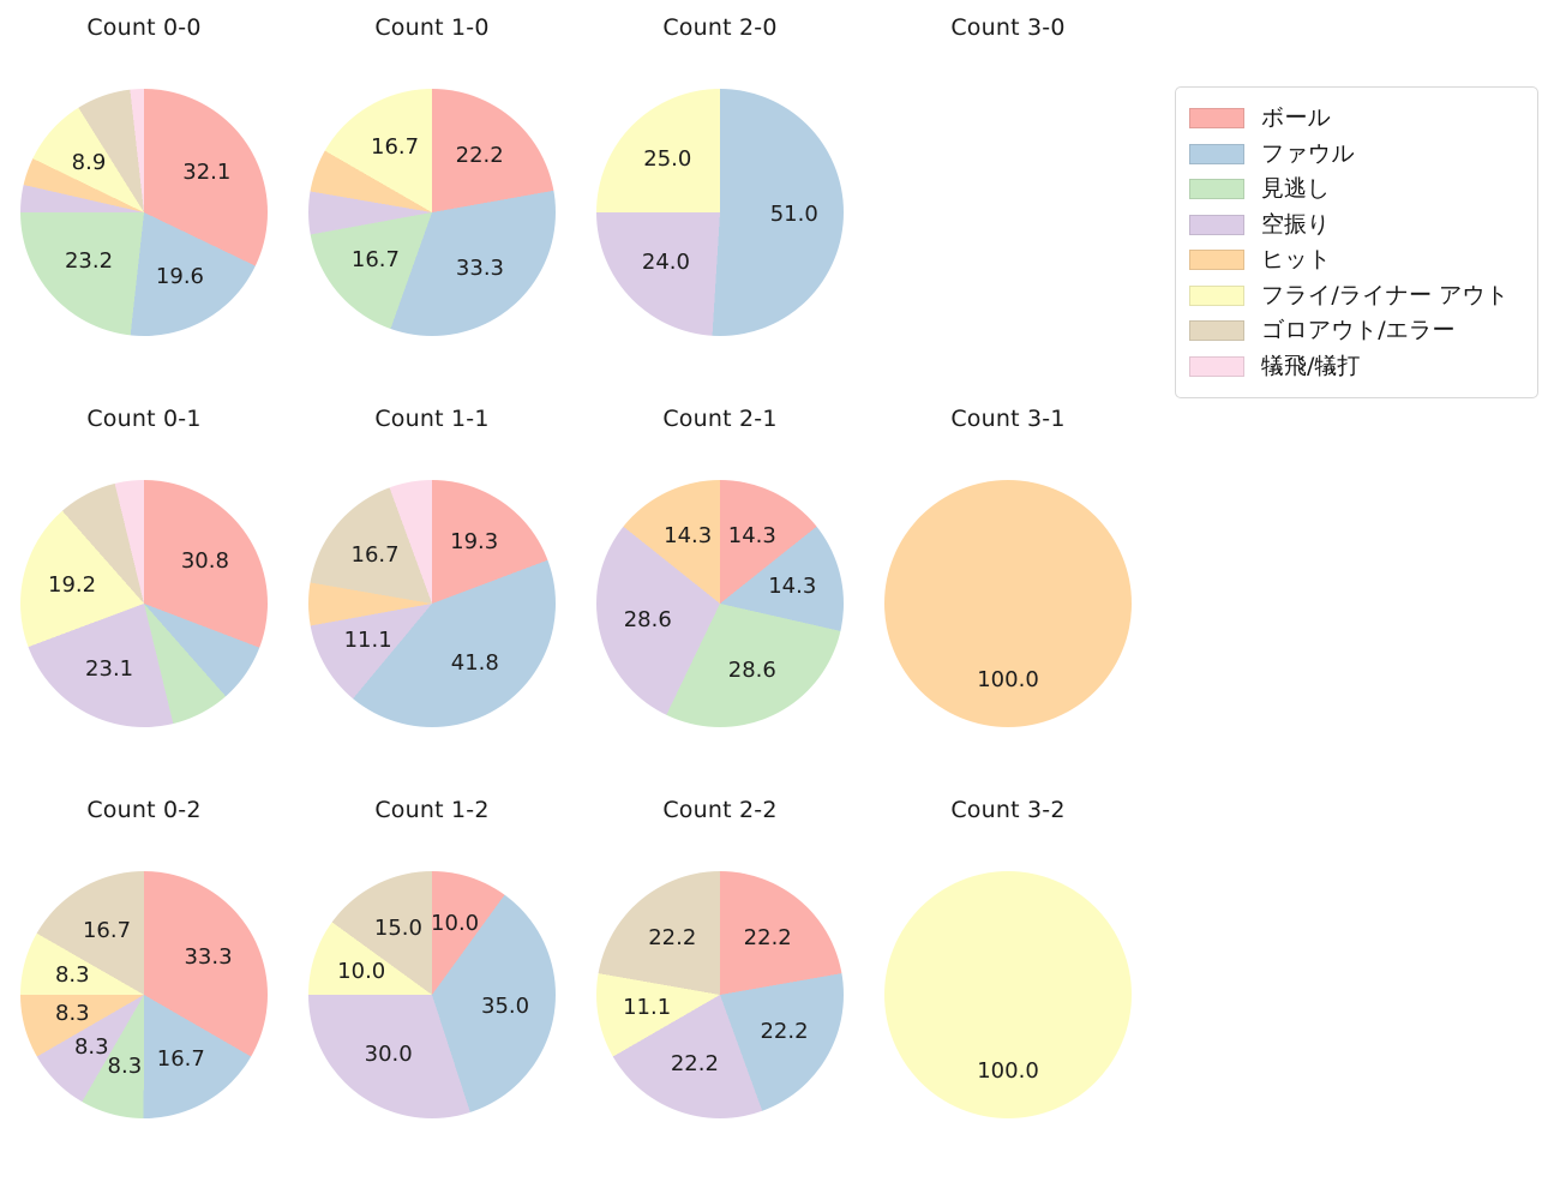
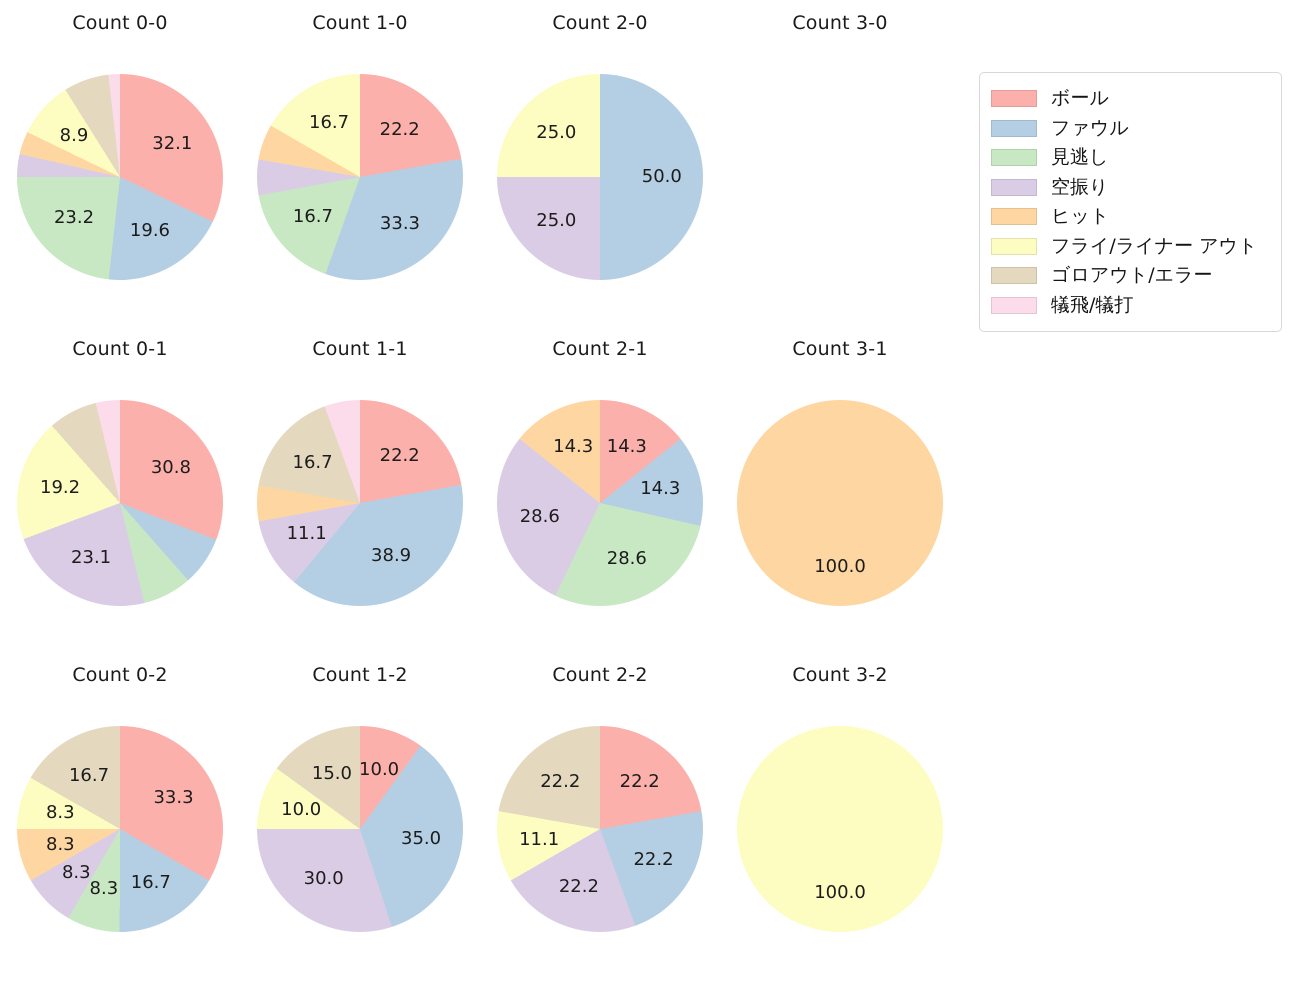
Count 2-0/ファウル: 51.0 -> 50.0
Count 2-0/空振り: 24.0 -> 25.0
Count 1-1/ボール: 19.3 -> 22.2
Count 1-1/ファウル: 41.8 -> 38.9
